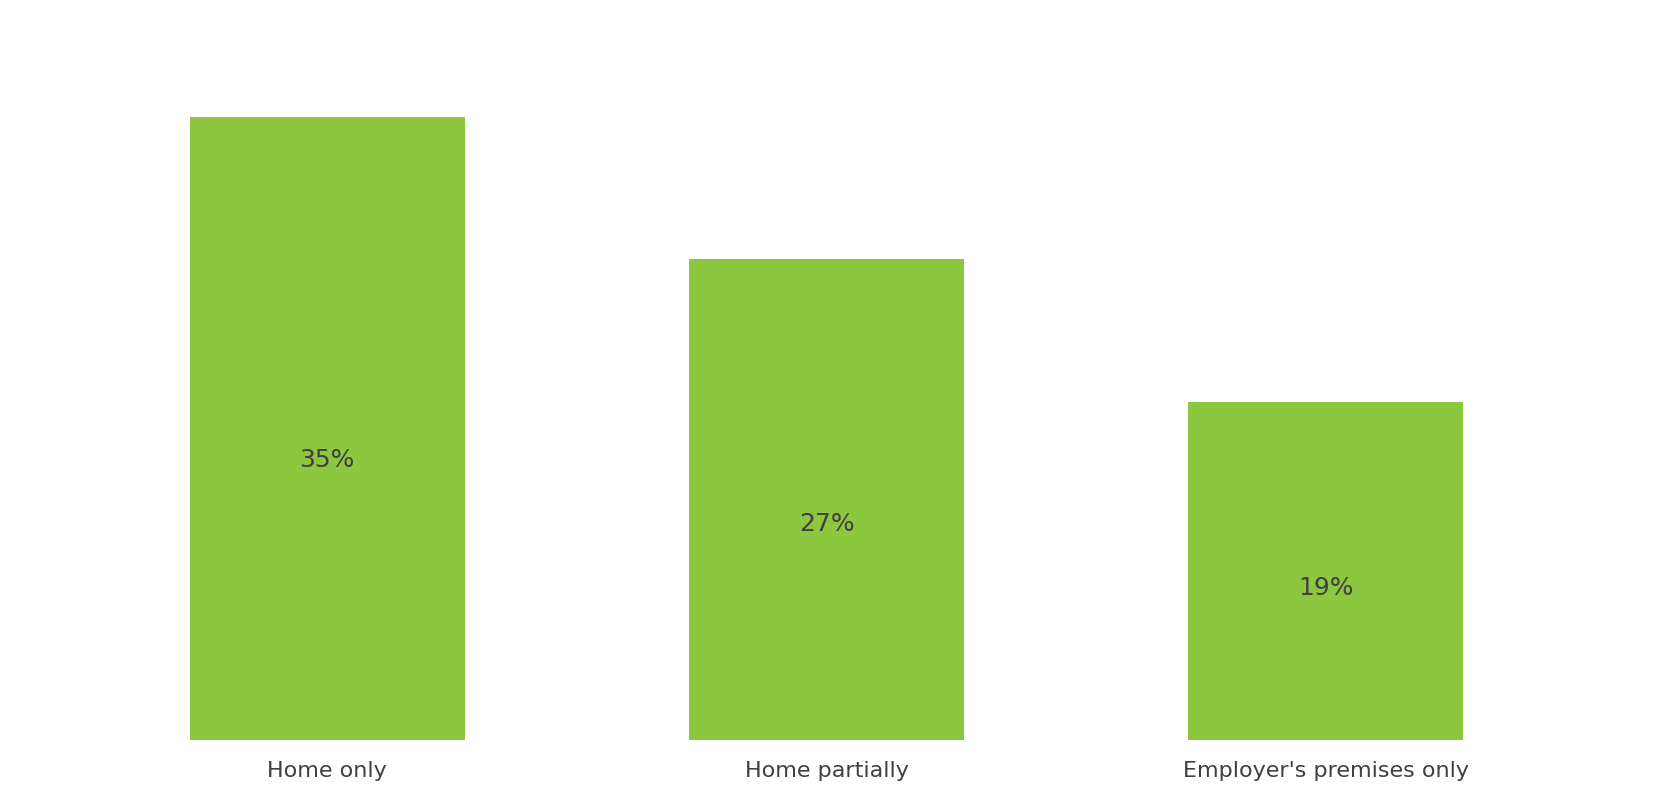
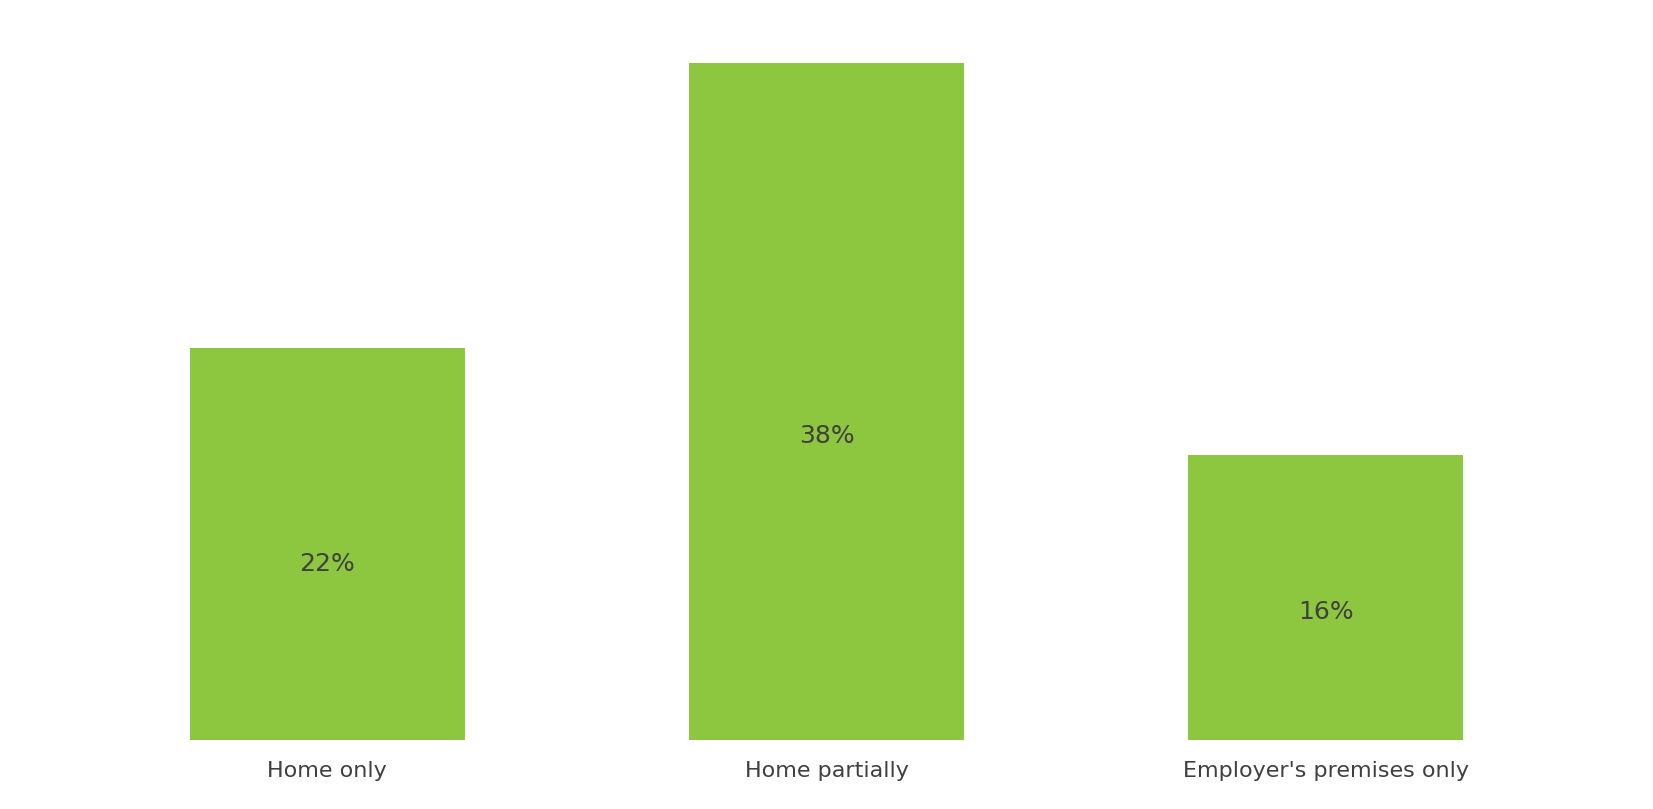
Home only: 35% -> 22%
Home partially: 27% -> 38%
Employer's premises only: 19% -> 16%
